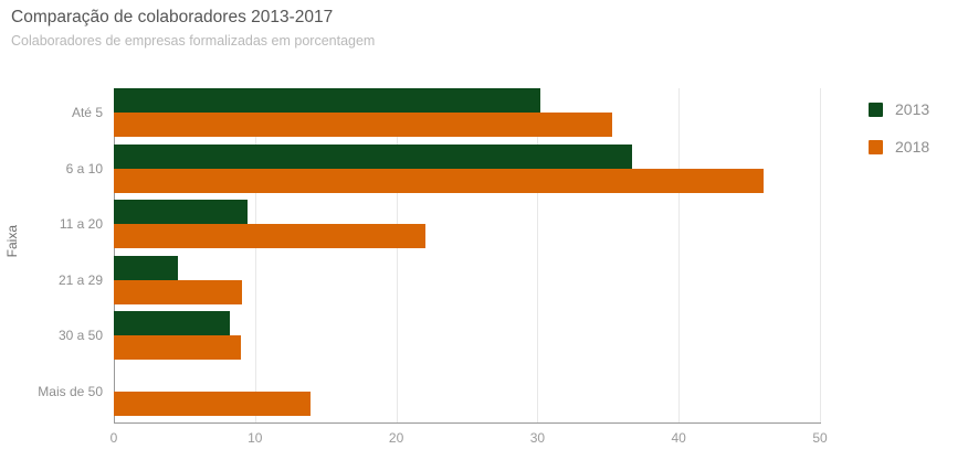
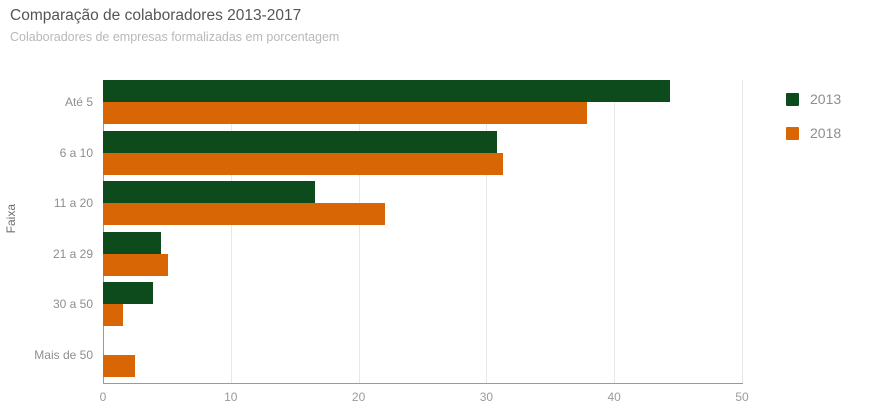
2013/Até 5: 30.2 -> 44.4
2018/Até 5: 35.3 -> 37.9
2013/6 a 10: 36.7 -> 30.8
2018/6 a 10: 46.0 -> 31.3
2013/11 a 20: 9.5 -> 16.6
2018/21 a 29: 9.1 -> 5.1
2013/30 a 50: 8.2 -> 3.9
2018/30 a 50: 9.0 -> 1.6
2018/Mais de 50: 13.9 -> 2.5
